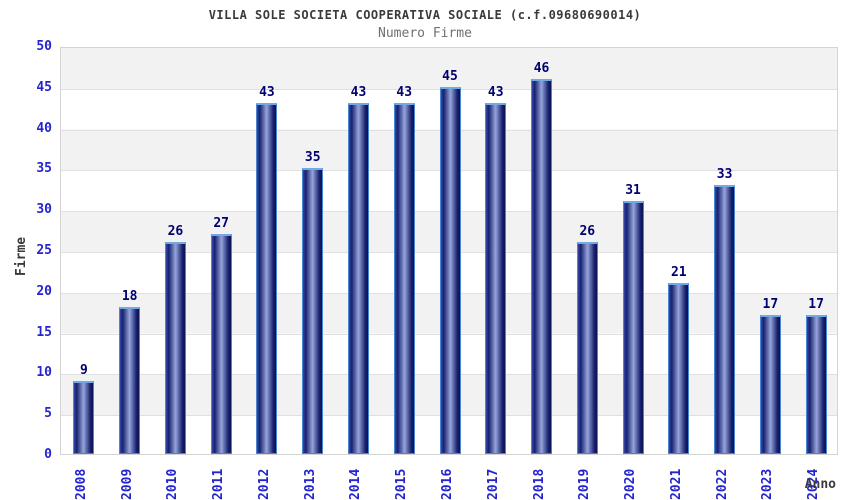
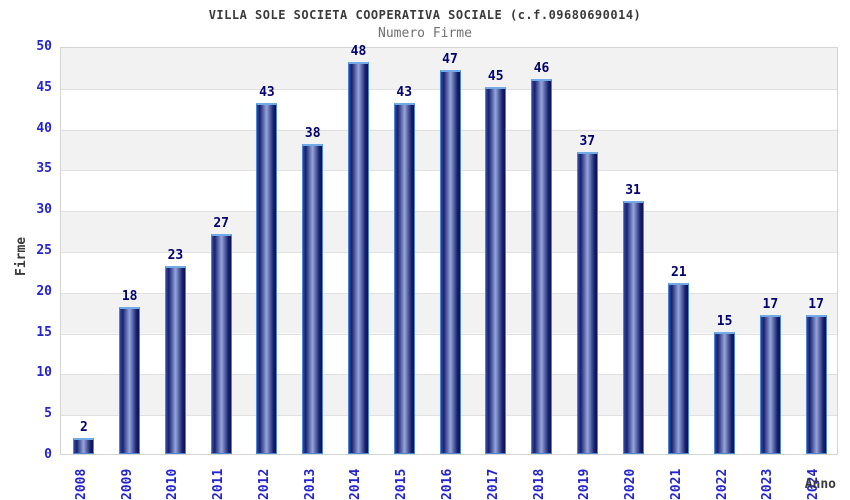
2008: 9 -> 2
2010: 26 -> 23
2013: 35 -> 38
2014: 43 -> 48
2016: 45 -> 47
2017: 43 -> 45
2019: 26 -> 37
2022: 33 -> 15
